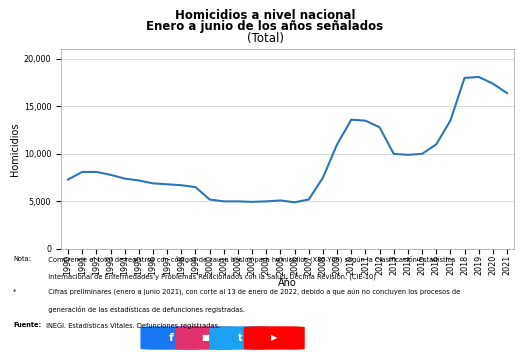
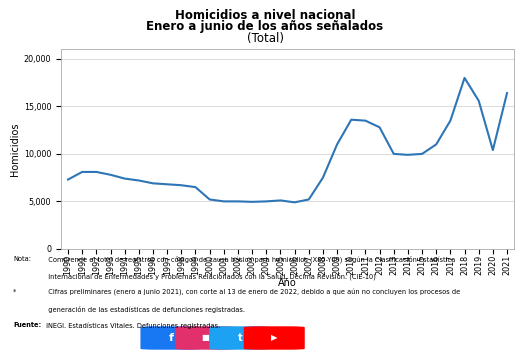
2019: 18,100 -> 15,600
2020: 17,400 -> 10,400
